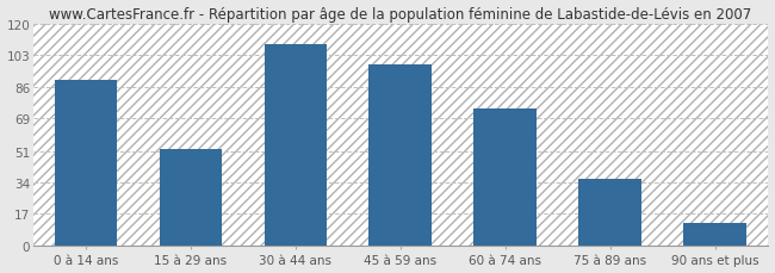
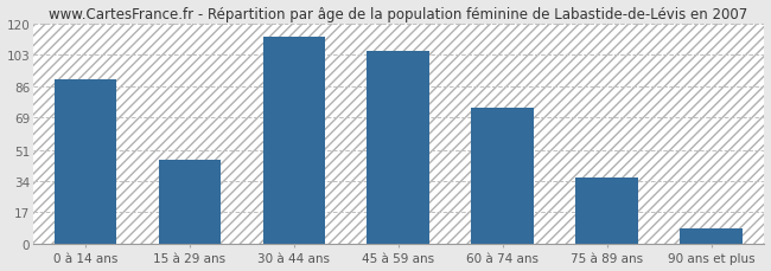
15 à 29 ans: 52 -> 46
30 à 44 ans: 109 -> 113
45 à 59 ans: 98 -> 105
90 ans et plus: 12 -> 8
